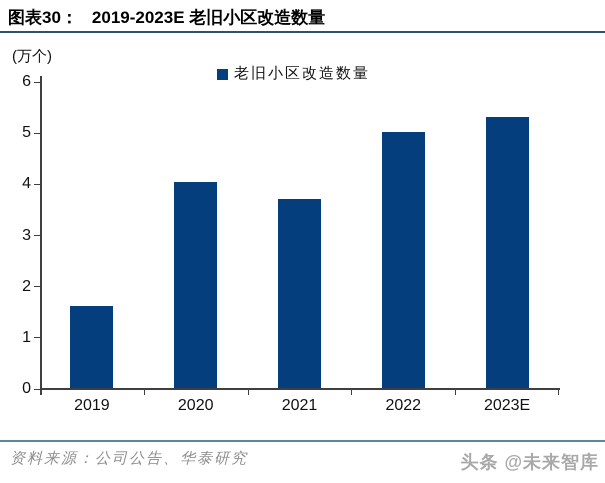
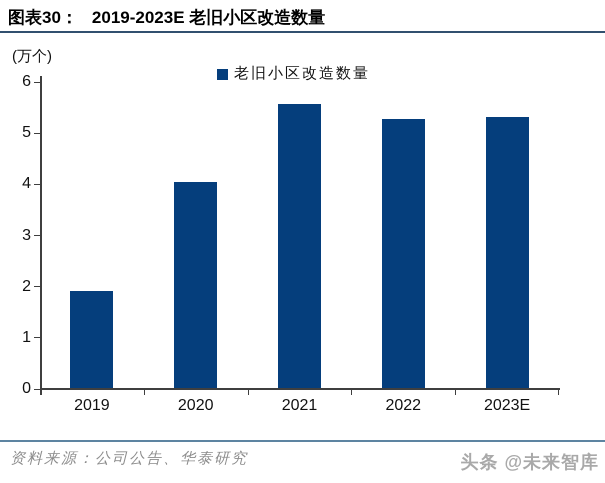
2019: 1.6 -> 1.9
2021: 3.7 -> 5.6
2022: 5.0 -> 5.2
